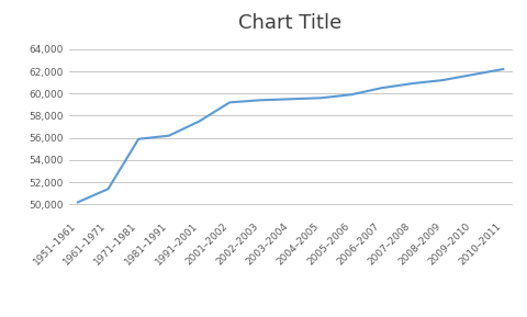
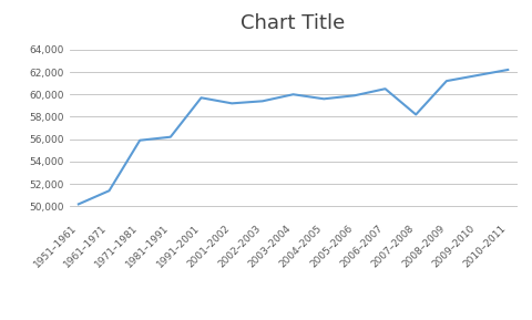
1991–2001: 57,500 -> 59,700
2003–2004: 59,500 -> 60,000
2007–2008: 60,900 -> 58,200
